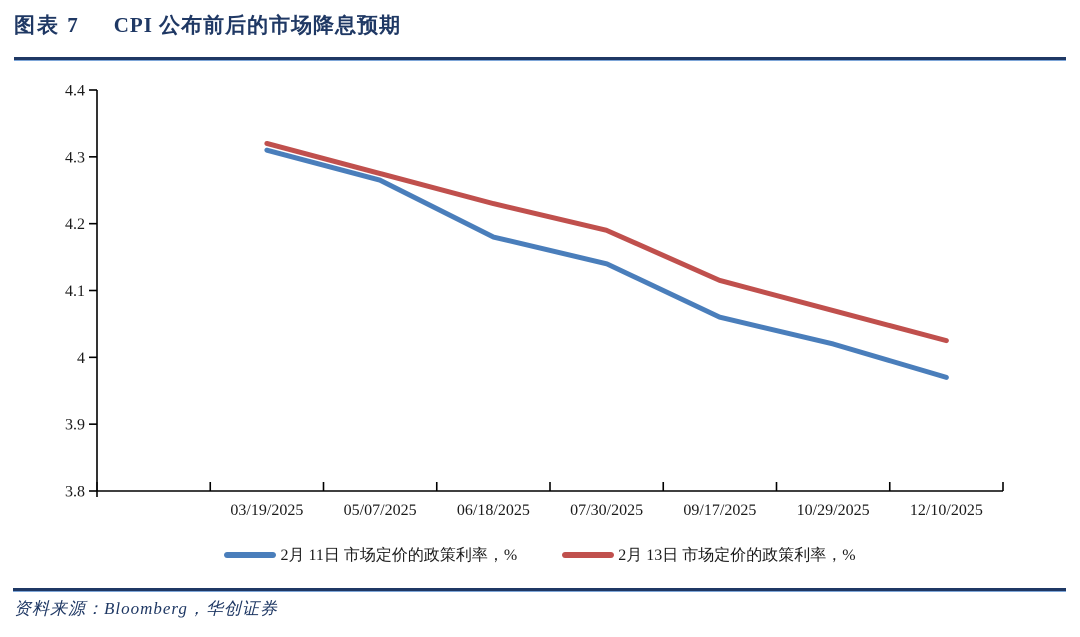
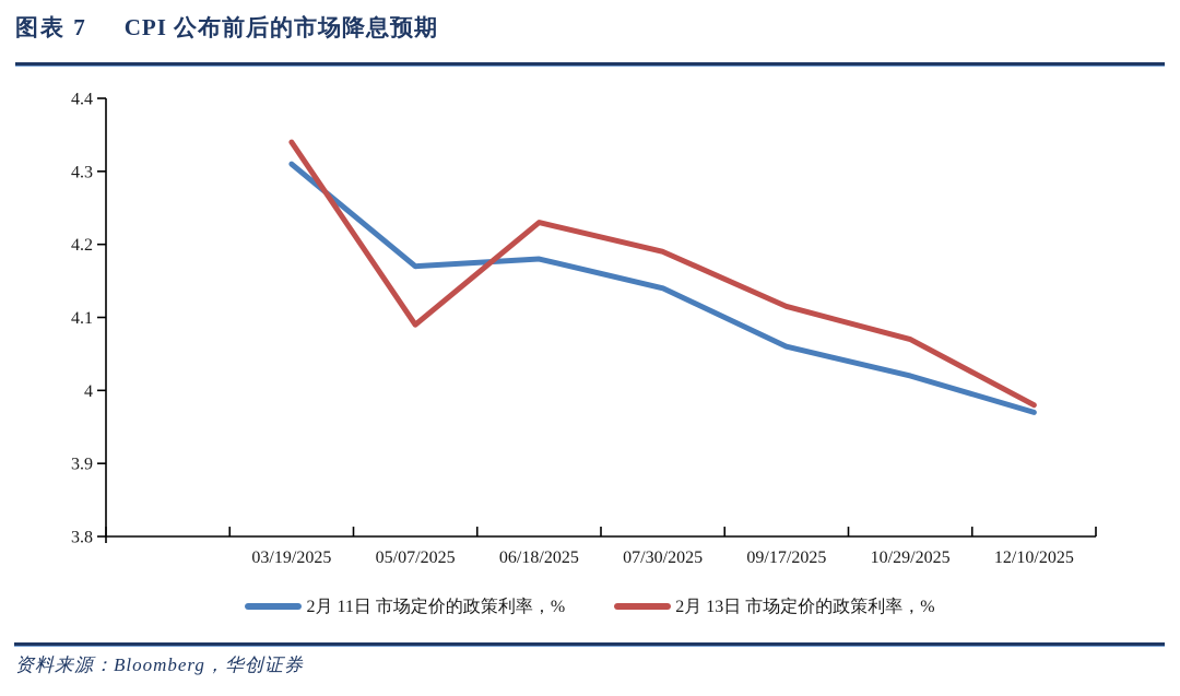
2月 13日 市场定价的政策利率，%/03/19/2025: 4.32 -> 4.34
2月 11日 市场定价的政策利率，%/05/07/2025: 4.26 -> 4.17
2月 13日 市场定价的政策利率，%/05/07/2025: 4.28 -> 4.09
2月 13日 市场定价的政策利率，%/12/10/2025: 4.03 -> 3.98
